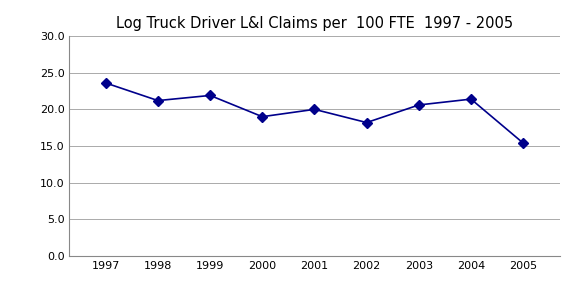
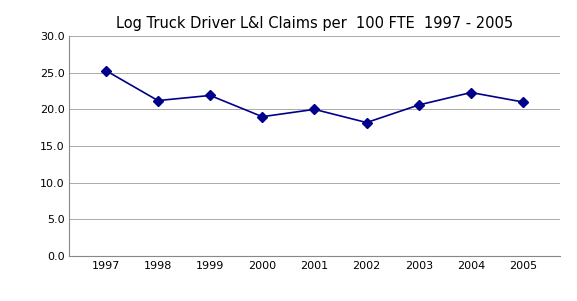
1997: 23.6 -> 25.3
2004: 21.4 -> 22.3
2005: 15.4 -> 21.0
